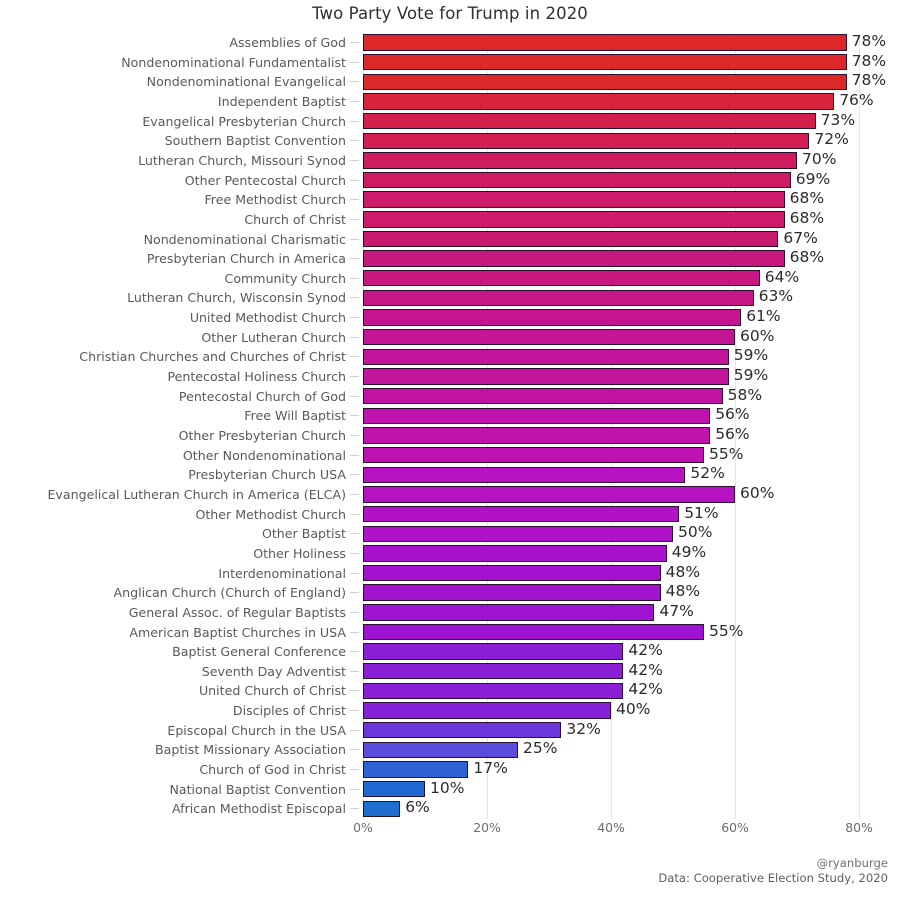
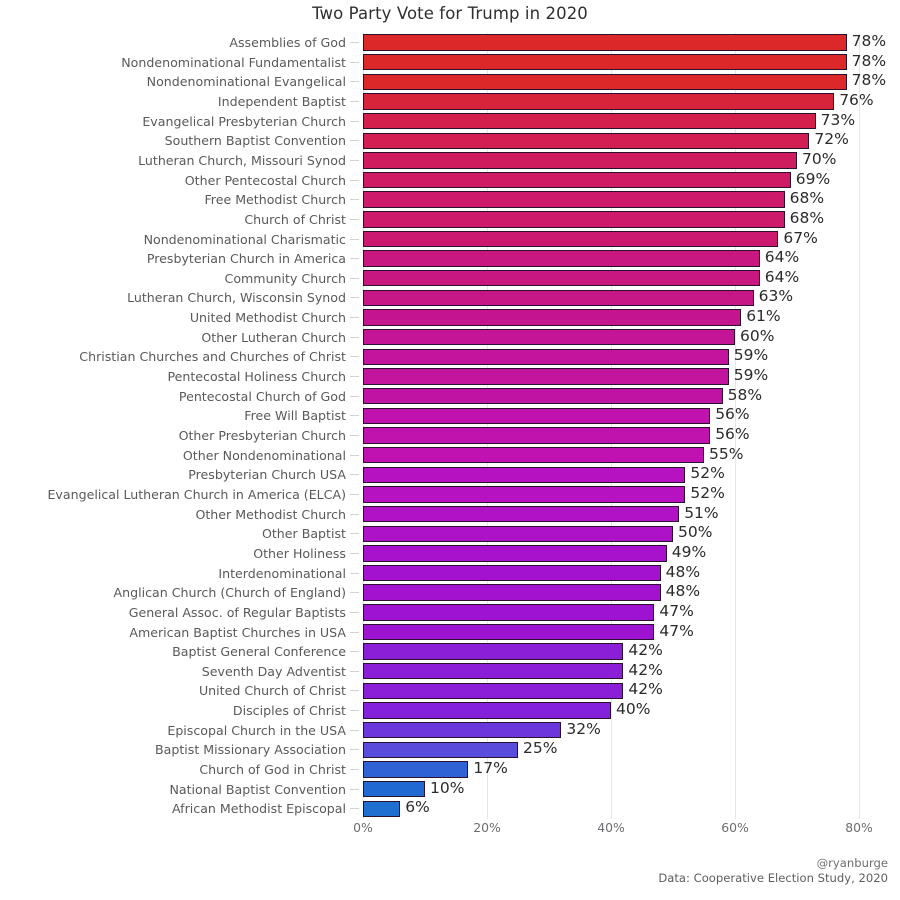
Presbyterian Church in America: 68% -> 64%
Evangelical Lutheran Church in America (ELCA): 60% -> 52%
American Baptist Churches in USA: 55% -> 47%
